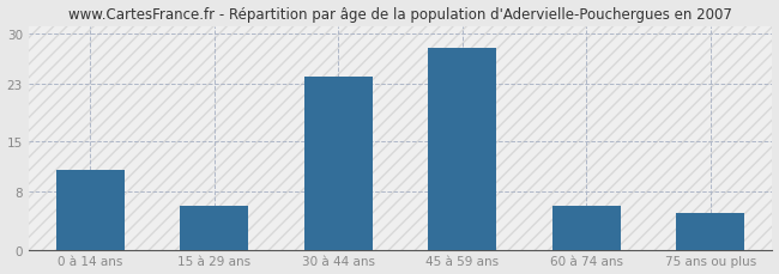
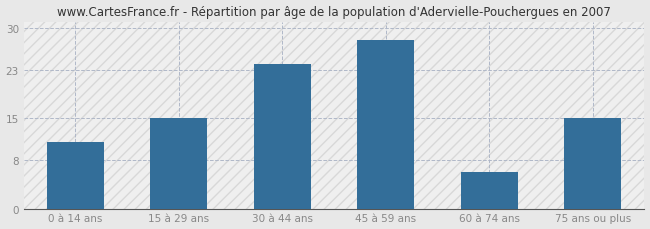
15 à 29 ans: 6 -> 15
75 ans ou plus: 5 -> 15
